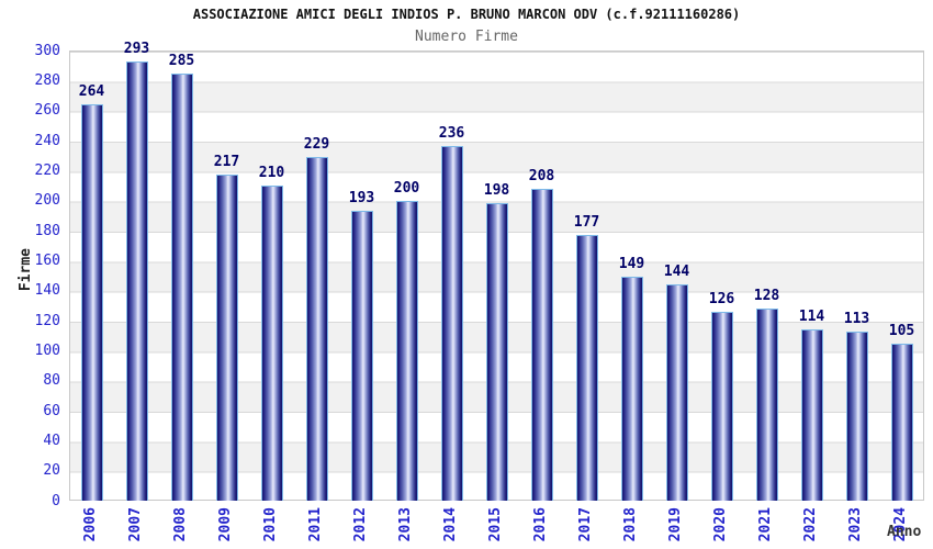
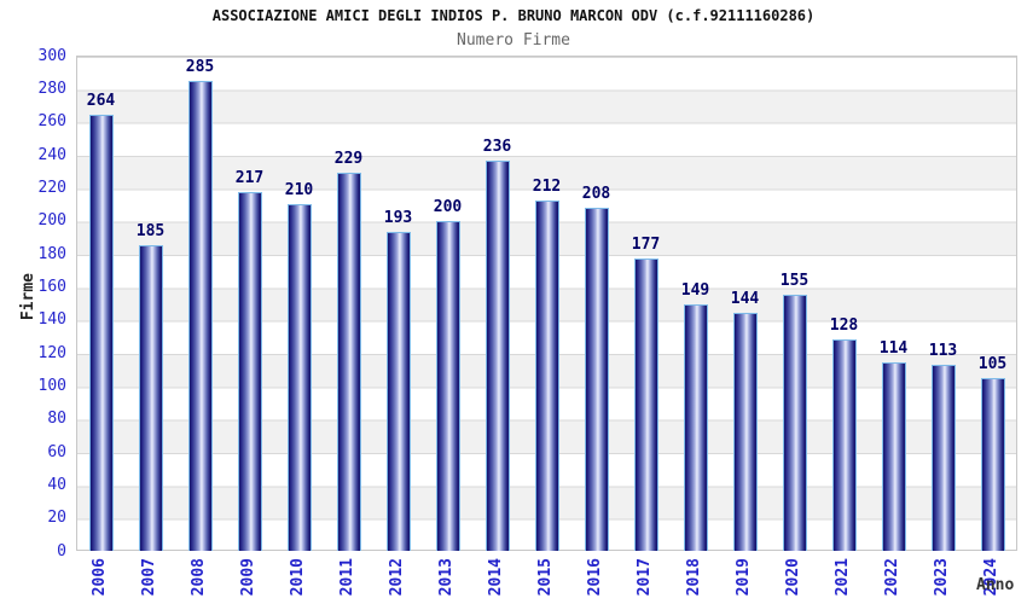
2007: 293 -> 185
2015: 198 -> 212
2020: 126 -> 155
